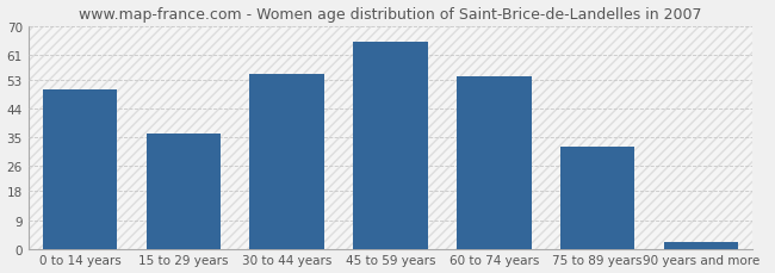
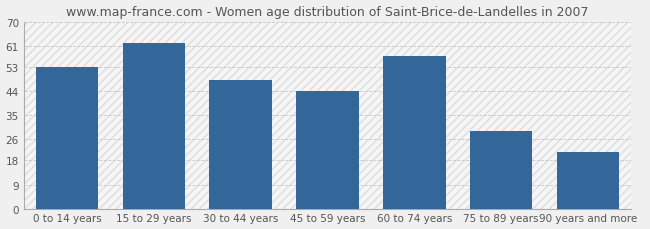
0 to 14 years: 50 -> 53
15 to 29 years: 36 -> 62
30 to 44 years: 55 -> 48
45 to 59 years: 65 -> 44
60 to 74 years: 54 -> 57
75 to 89 years: 32 -> 29
90 years and more: 2 -> 21
